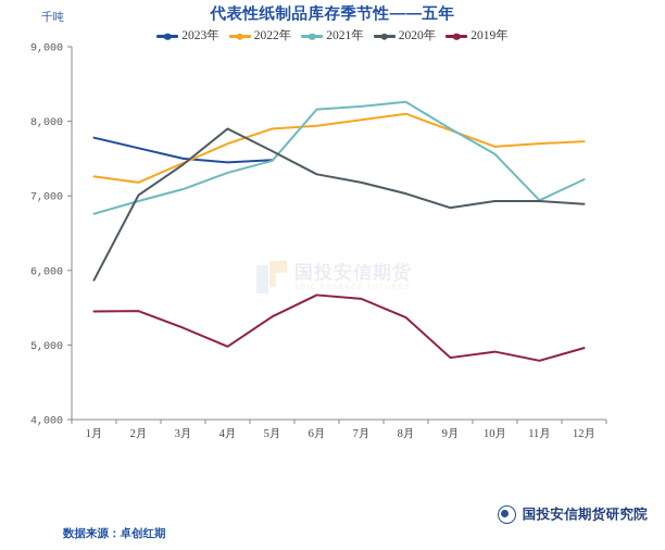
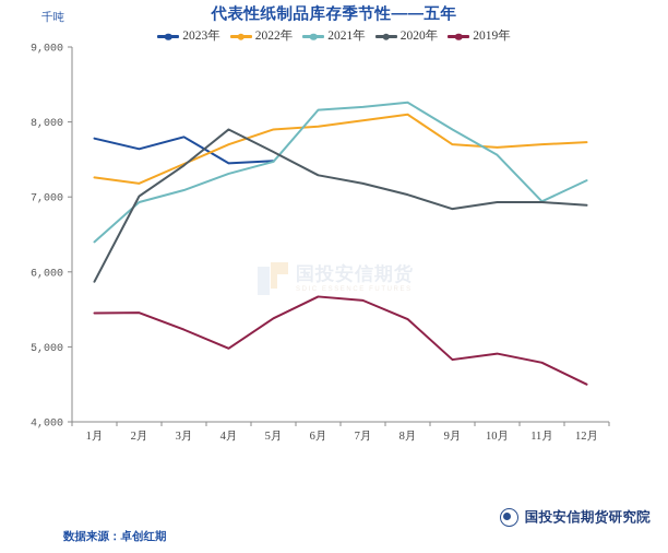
2021年/1月: 6800 -> 6400
2023年/3月: 7500 -> 7800
2022年/9月: 7900 -> 7700
2019年/12月: 5000 -> 4500
